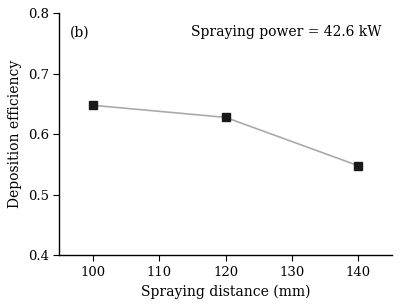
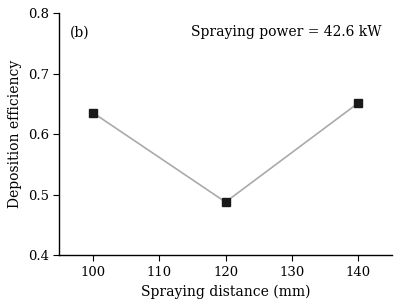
100: 0.648 -> 0.636
120: 0.628 -> 0.488
140: 0.548 -> 0.652
